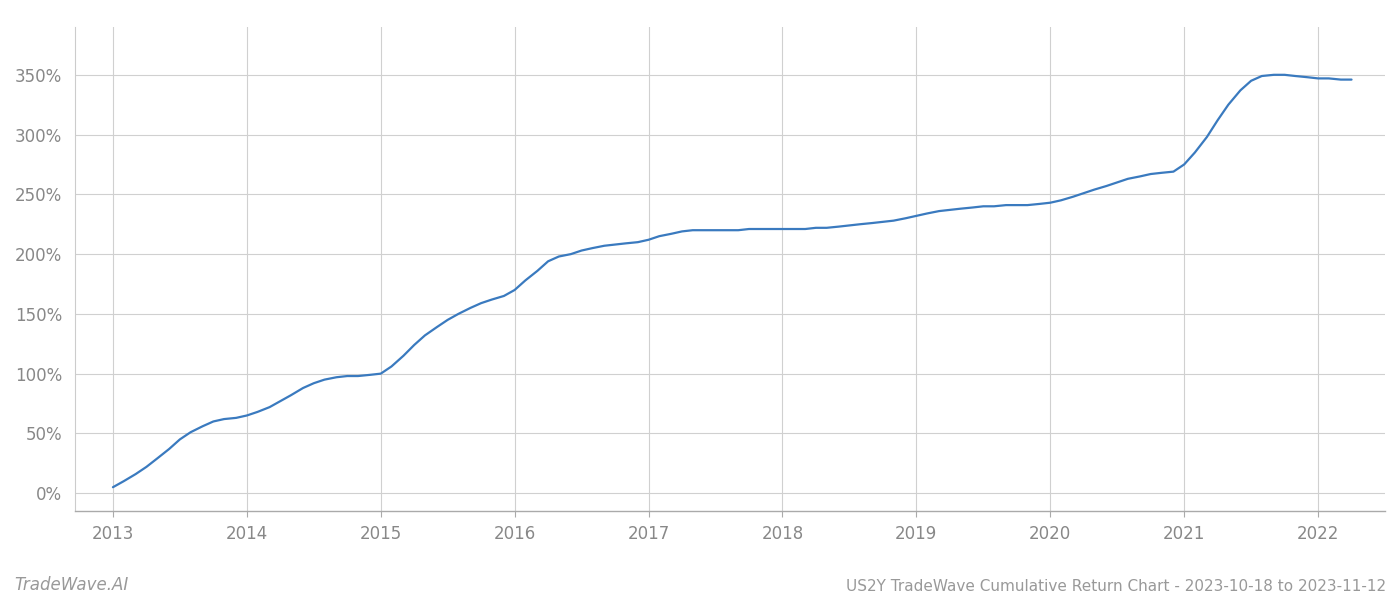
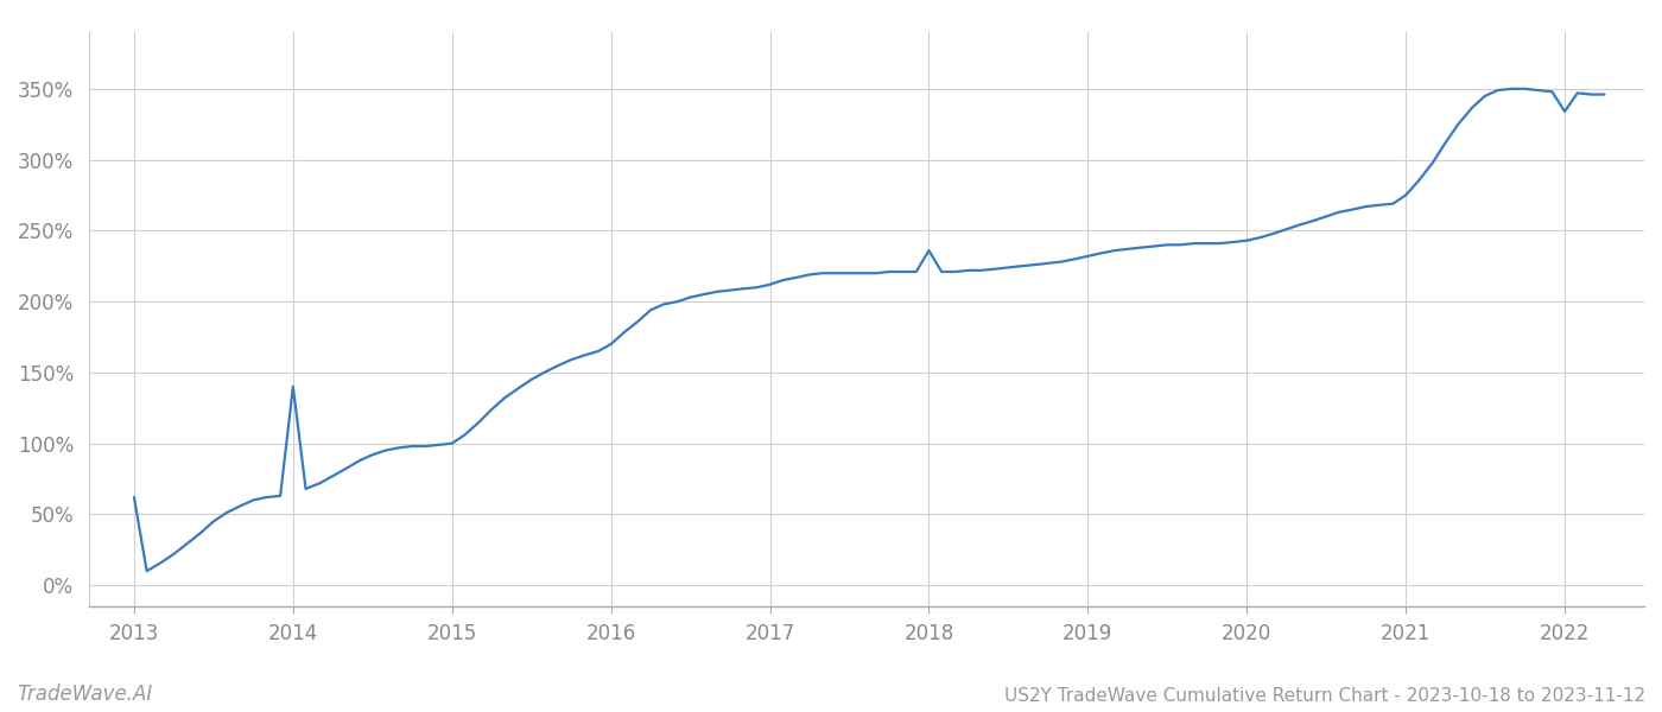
2013: 5% -> 62%
2014: 65% -> 140%
2018: 221% -> 236%
2022: 347% -> 334%
